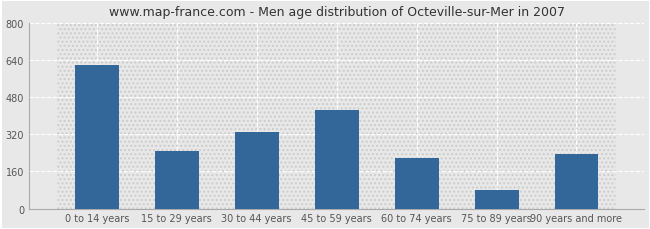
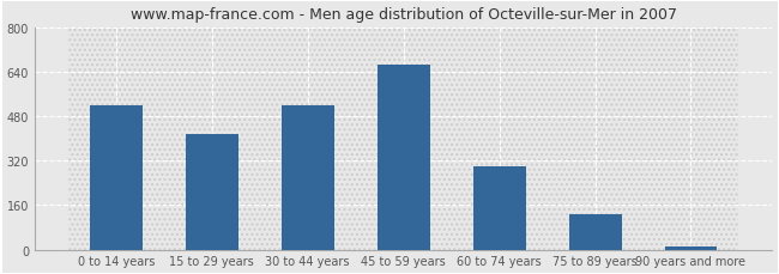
0 to 14 years: 620 -> 520
15 to 29 years: 250 -> 415
30 to 44 years: 330 -> 520
45 to 59 years: 425 -> 668
60 to 74 years: 220 -> 300
75 to 89 years: 80 -> 128
90 years and more: 235 -> 10
